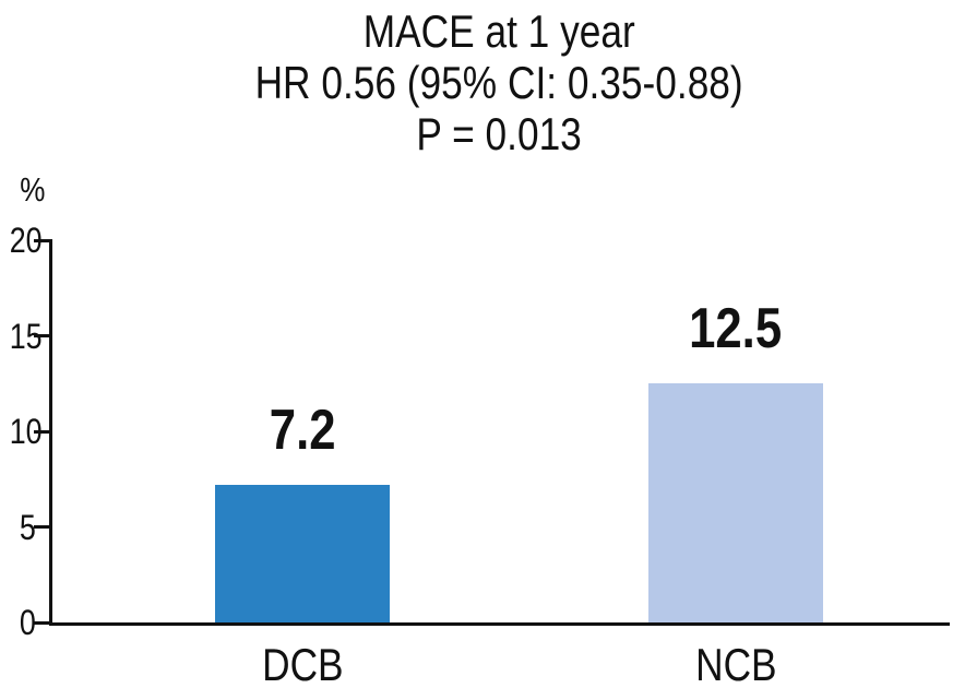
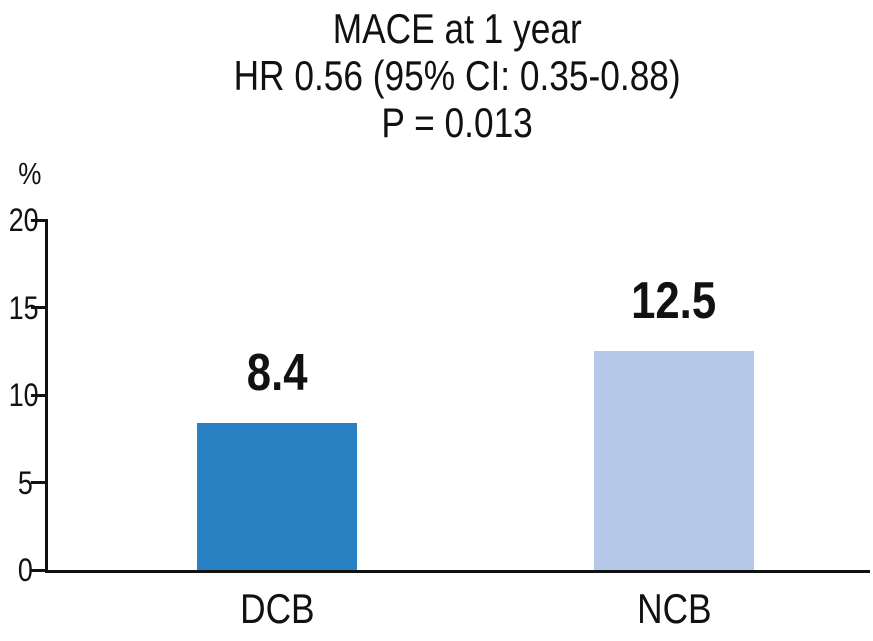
DCB: 7.2 -> 8.4
